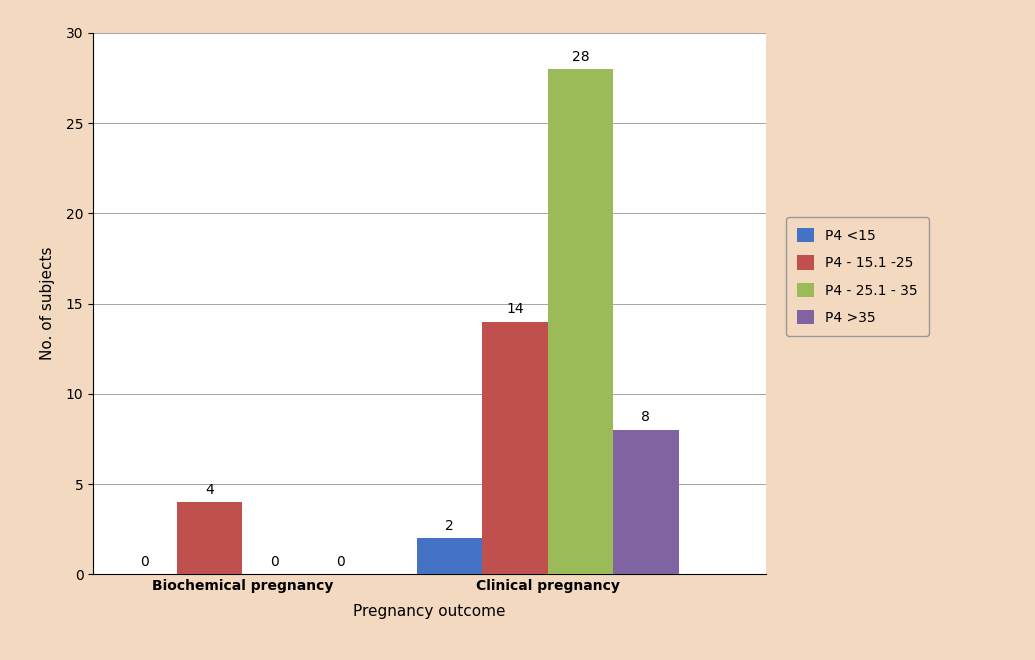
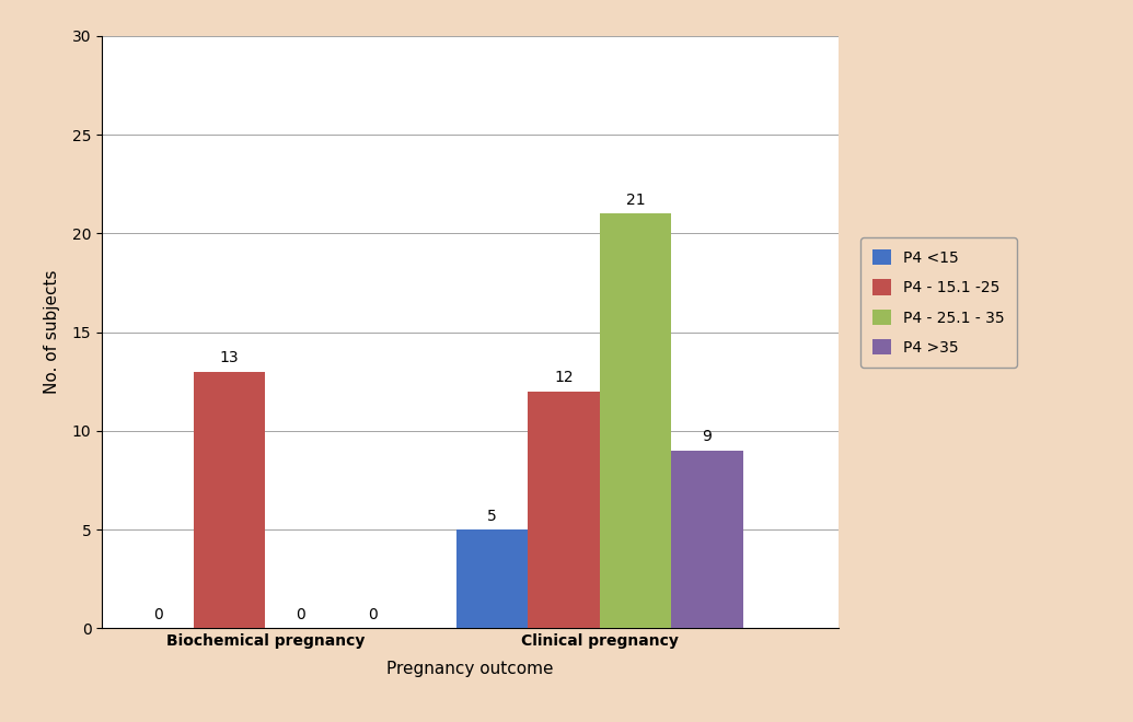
P4 - 15.1 -25/Biochemical pregnancy: 4 -> 13
P4 <15/Clinical pregnancy: 2 -> 5
P4 - 15.1 -25/Clinical pregnancy: 14 -> 12
P4 - 25.1 - 35/Clinical pregnancy: 28 -> 21
P4 >35/Clinical pregnancy: 8 -> 9
